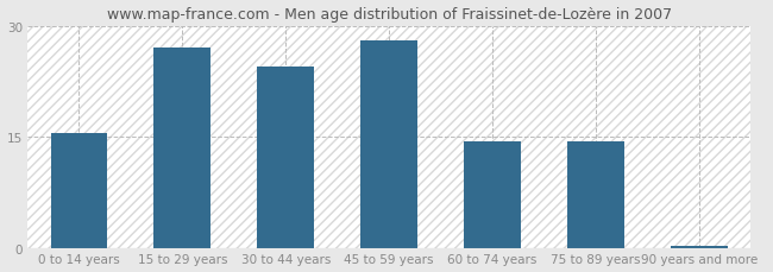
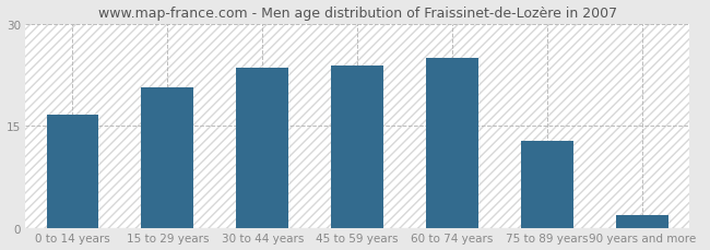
0 to 14 years: 15.5 -> 16.6
15 to 29 years: 27.0 -> 20.6
30 to 44 years: 24.5 -> 23.6
45 to 59 years: 28.0 -> 23.8
60 to 74 years: 14.5 -> 25.0
75 to 89 years: 14.5 -> 12.8
90 years and more: 0.3 -> 2.0
